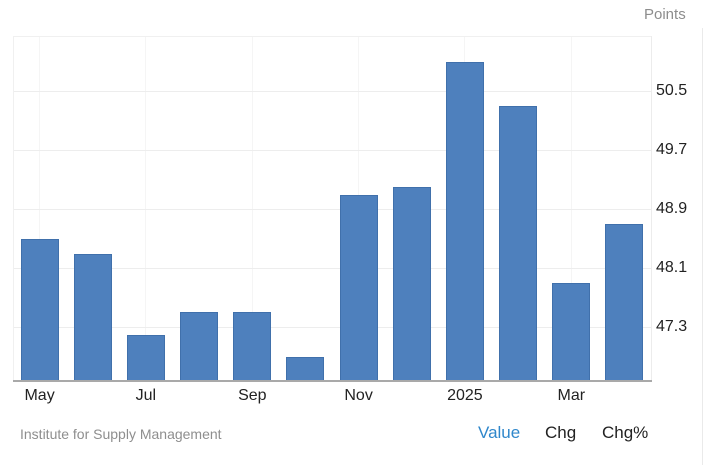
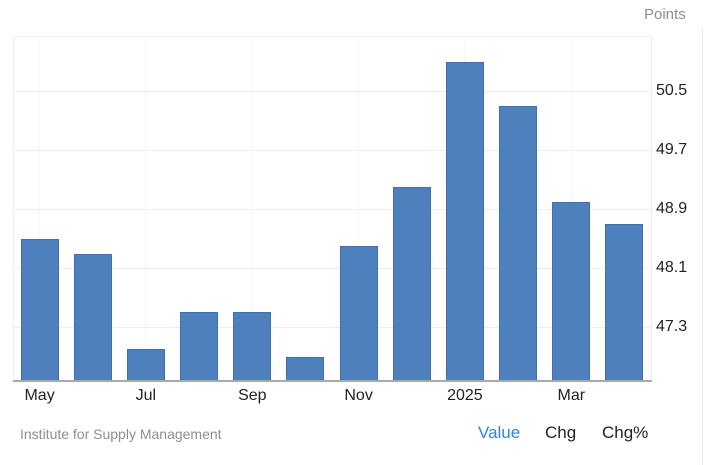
Jul: 47.2 -> 47.0
Nov: 49.1 -> 48.4
Mar: 47.9 -> 49.0
